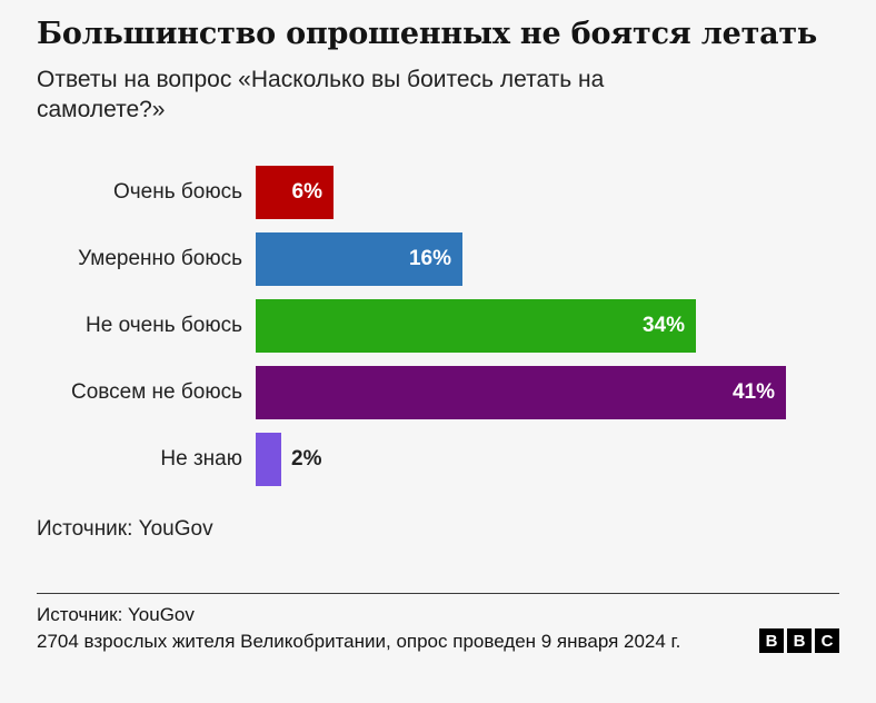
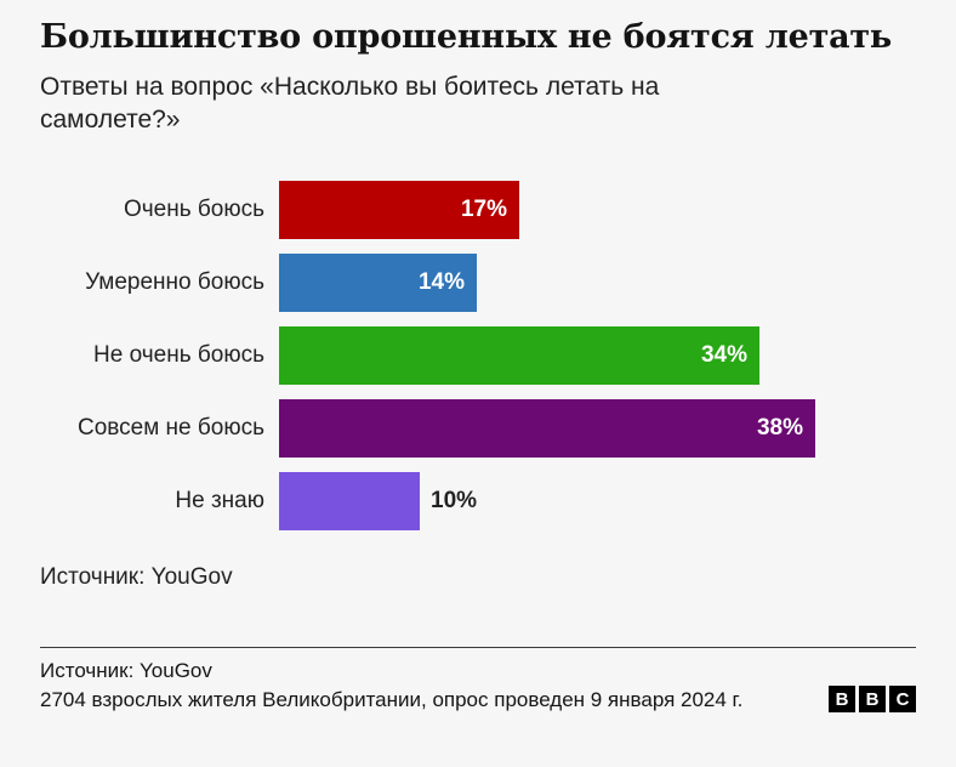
Очень боюсь: 6% -> 17%
Умеренно боюсь: 16% -> 14%
Совсем не боюсь: 41% -> 38%
Не знаю: 2% -> 10%
